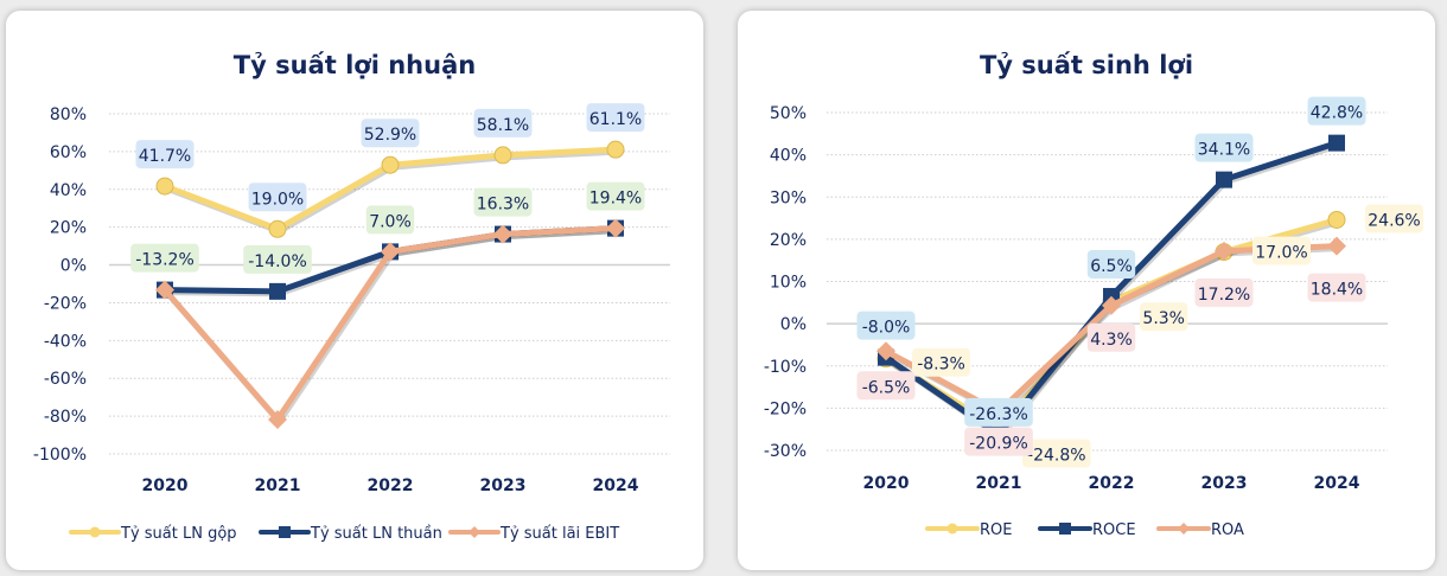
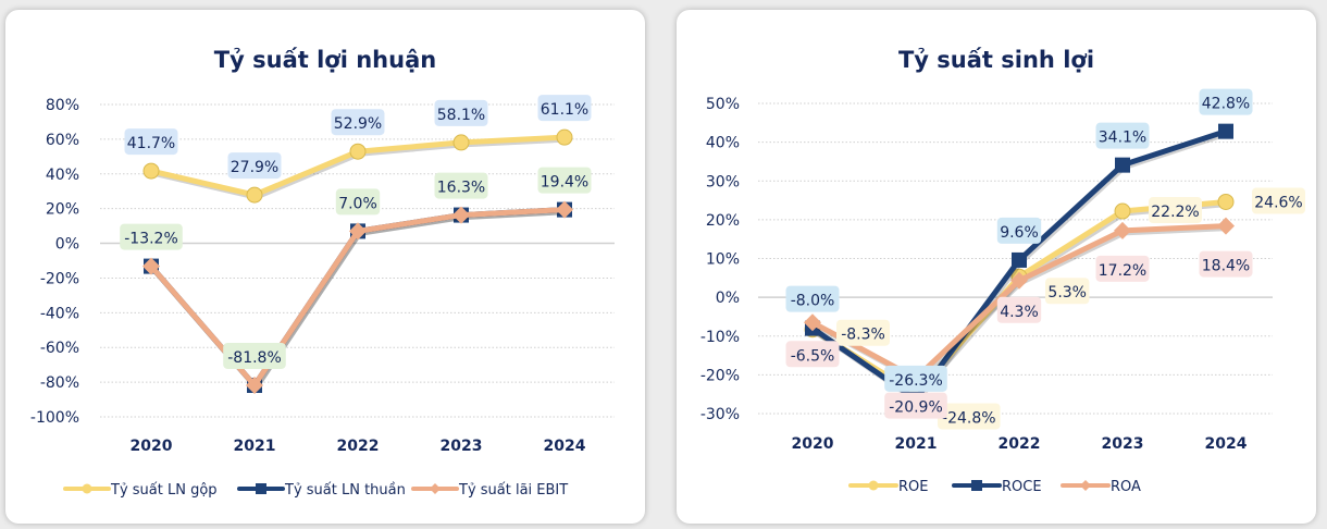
Tỷ suất lợi nhuận/Tỷ suất LN gộp/2021: 19.0% -> 27.9%
Tỷ suất lợi nhuận/Tỷ suất LN thuần/2021: -14.0% -> -81.8%
Tỷ suất sinh lợi/ROCE/2022: 6.5% -> 9.6%
Tỷ suất sinh lợi/ROE/2023: 17.0% -> 22.2%
